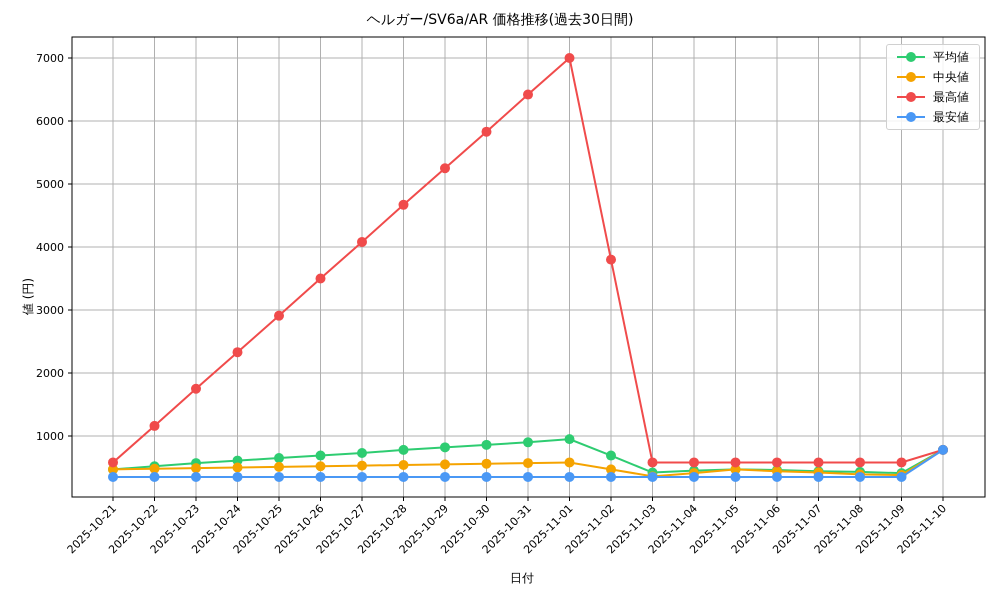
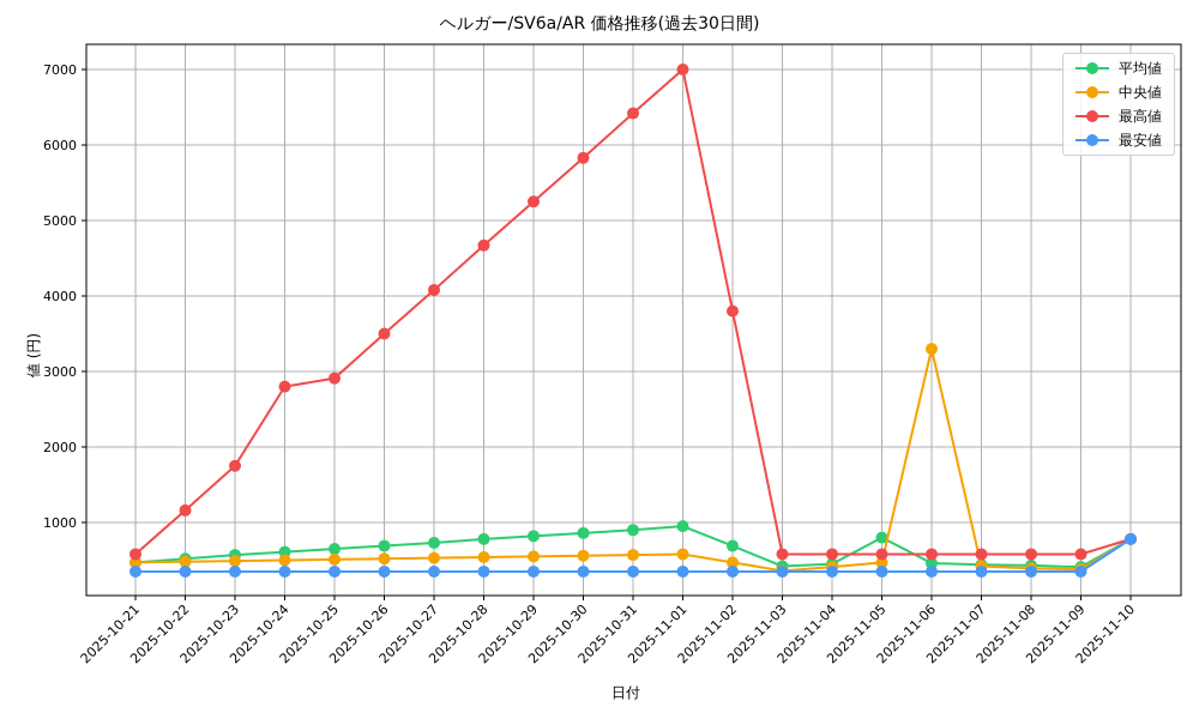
最高値/2025-10-24: 2300 -> 2800
平均値/2025-11-05: 500 -> 800
中央値/2025-11-06: 400 -> 3300
